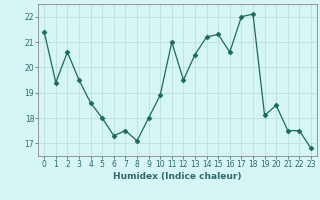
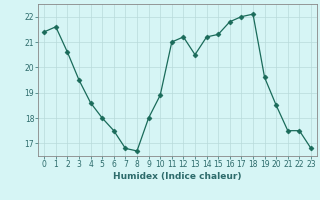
1: 19.4 -> 21.6
6: 17.3 -> 17.5
7: 17.5 -> 16.8
8: 17.1 -> 16.7
12: 19.5 -> 21.2
16: 20.6 -> 21.8
19: 18.1 -> 19.6
